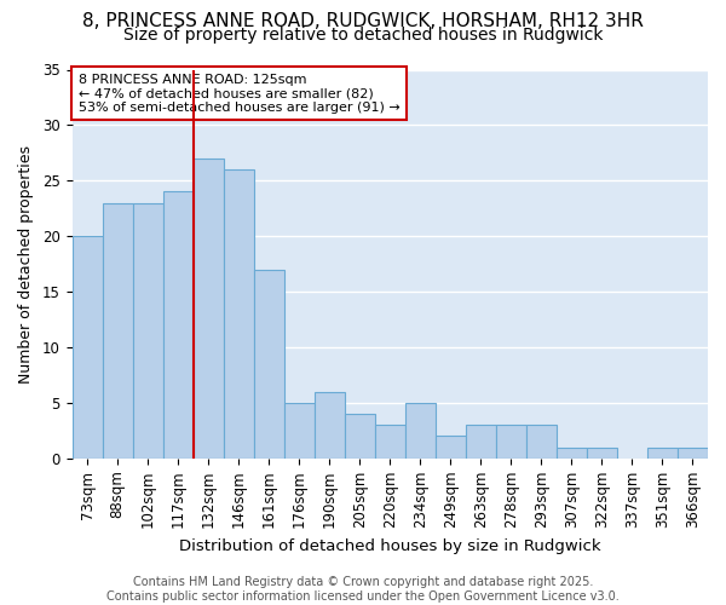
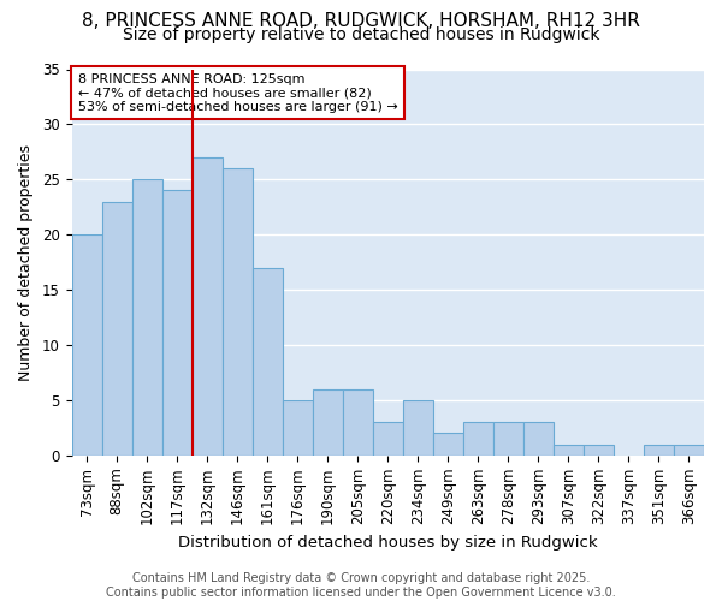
102sqm: 23 -> 25
205sqm: 4 -> 6
